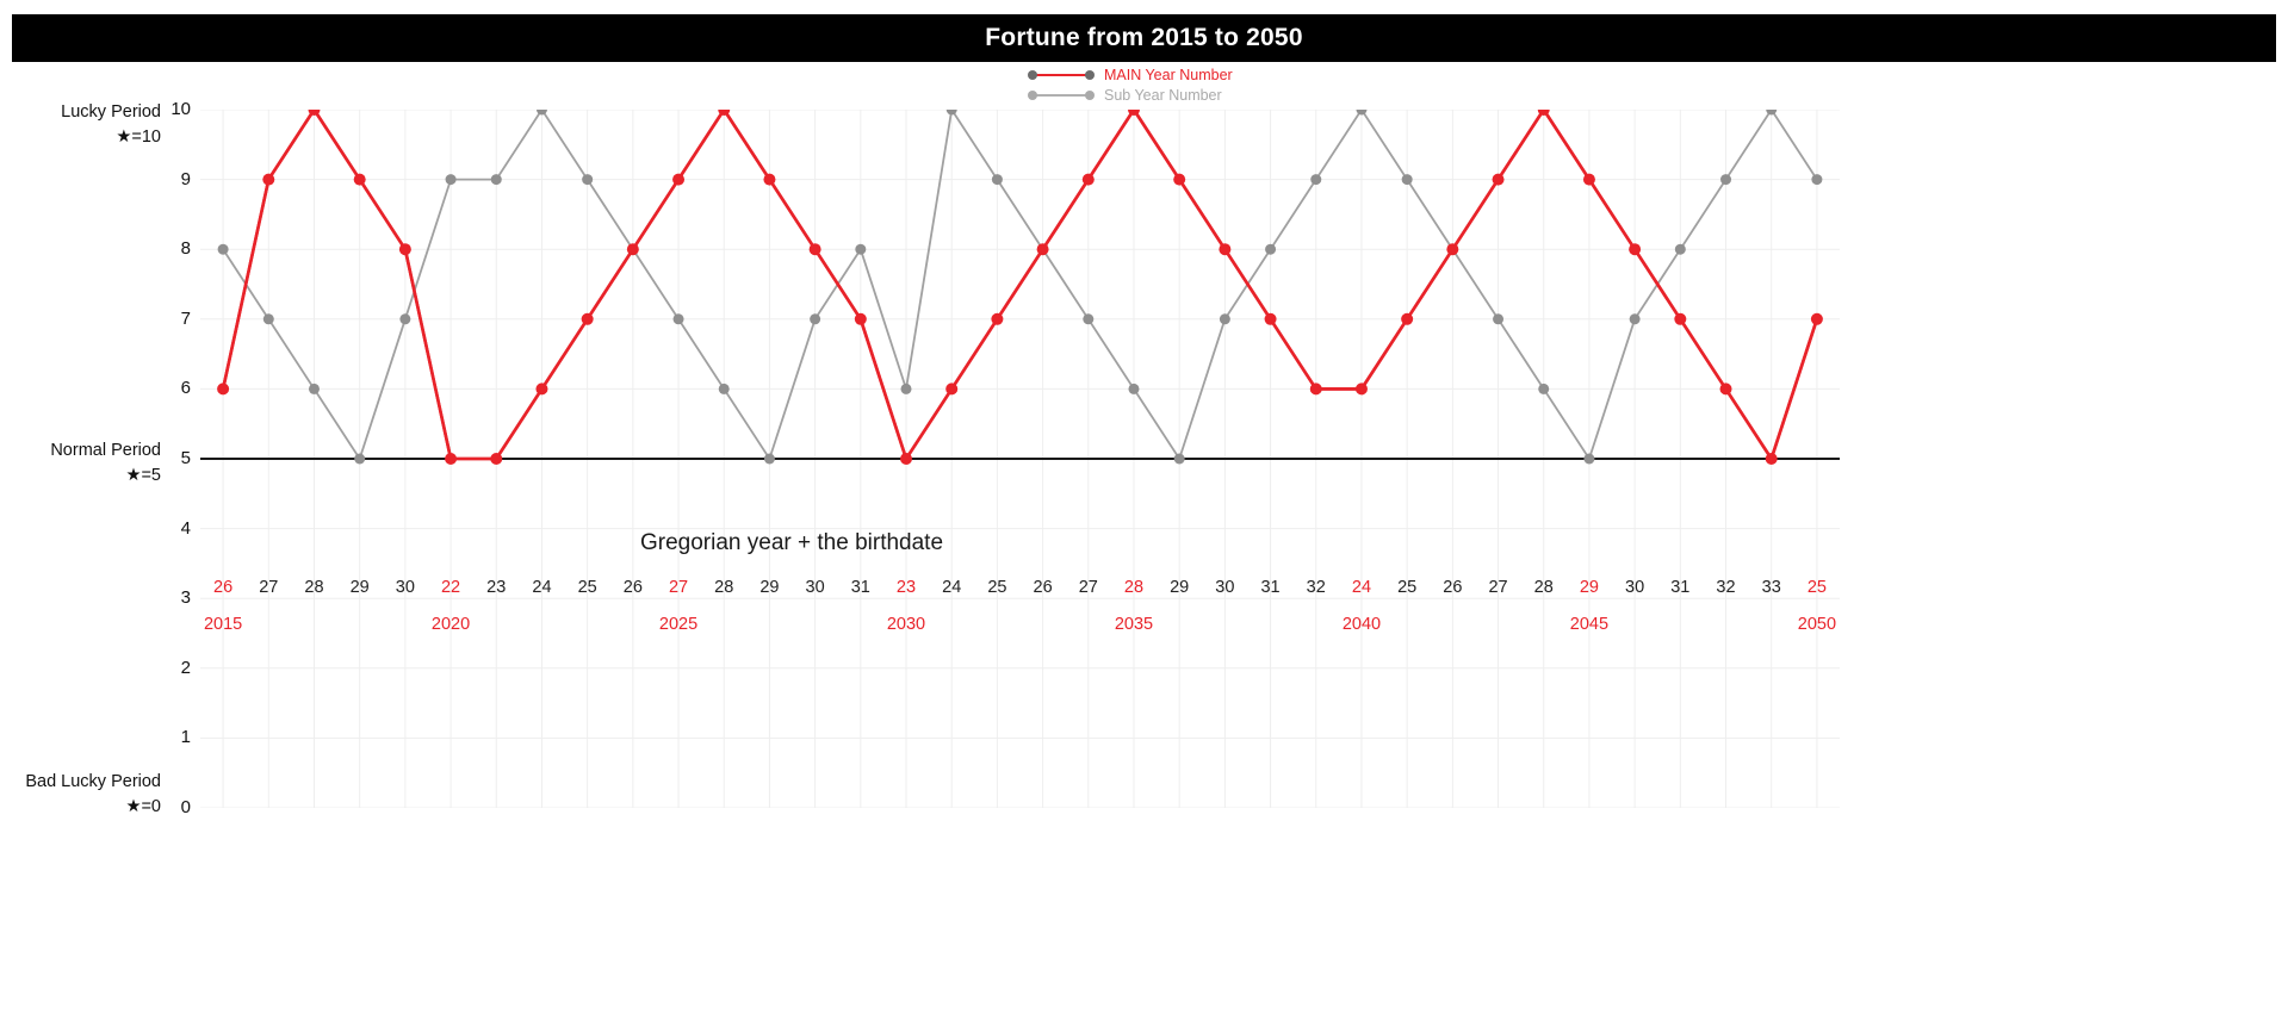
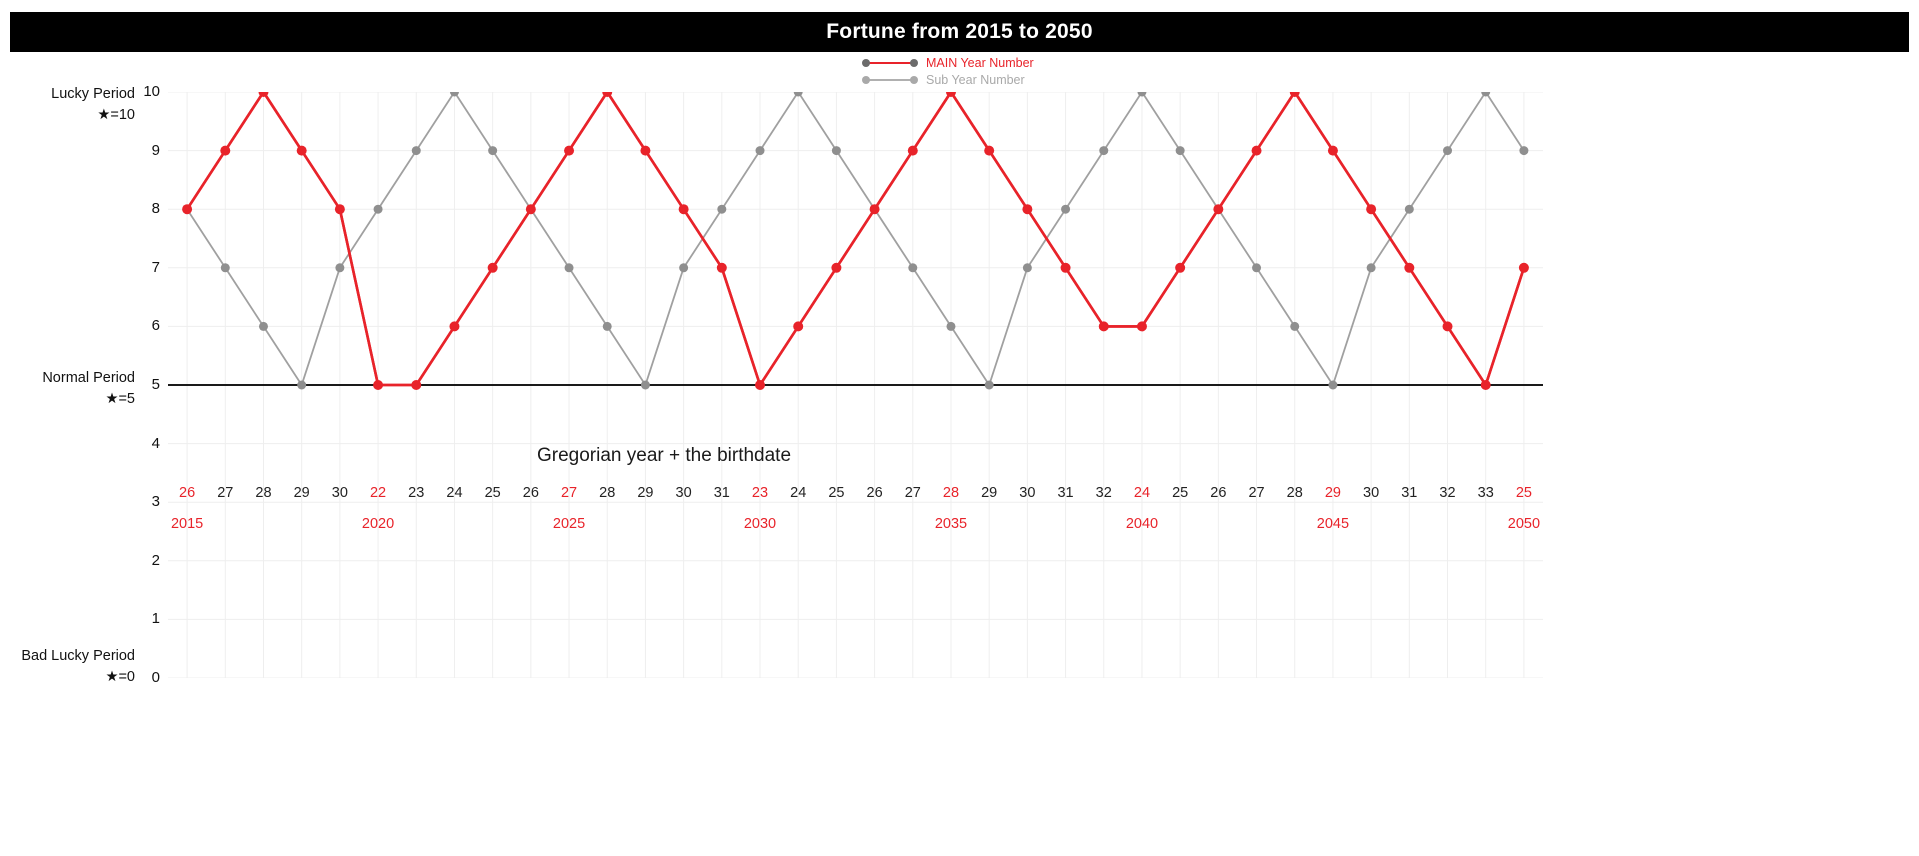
MAIN Year Number/2015: 6 -> 8
Sub Year Number/2020: 9 -> 8
Sub Year Number/2030: 6 -> 9
